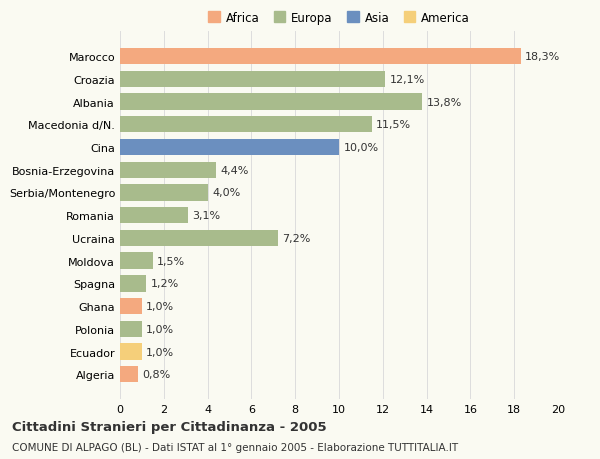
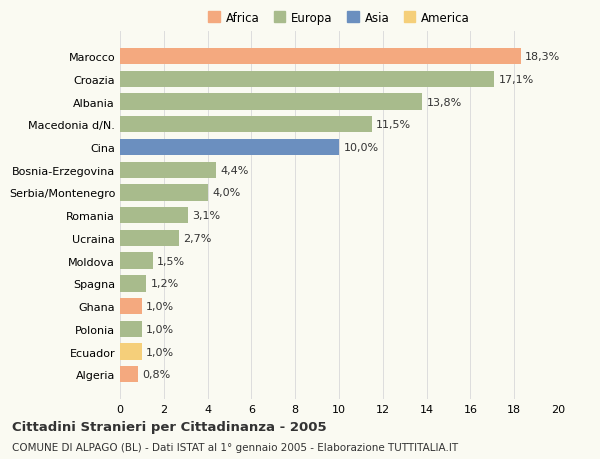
Croazia: 12,1% -> 17,1%
Ucraina: 7,2% -> 2,7%
